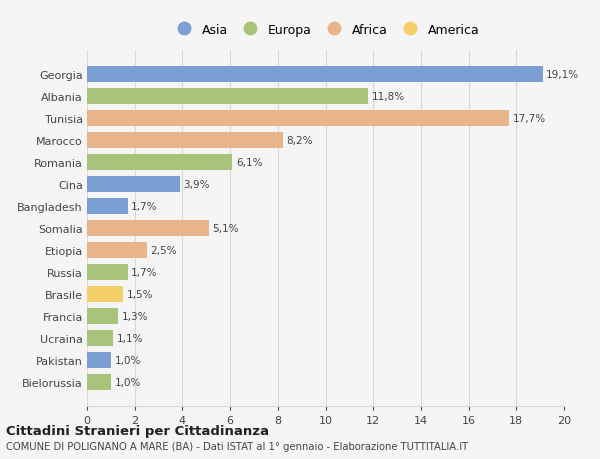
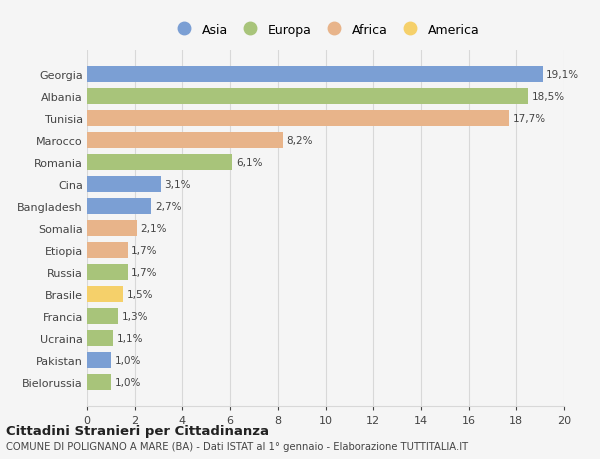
Albania: 11,8% -> 18,5%
Cina: 3,9% -> 3,1%
Bangladesh: 1,7% -> 2,7%
Somalia: 5,1% -> 2,1%
Etiopia: 2,5% -> 1,7%
